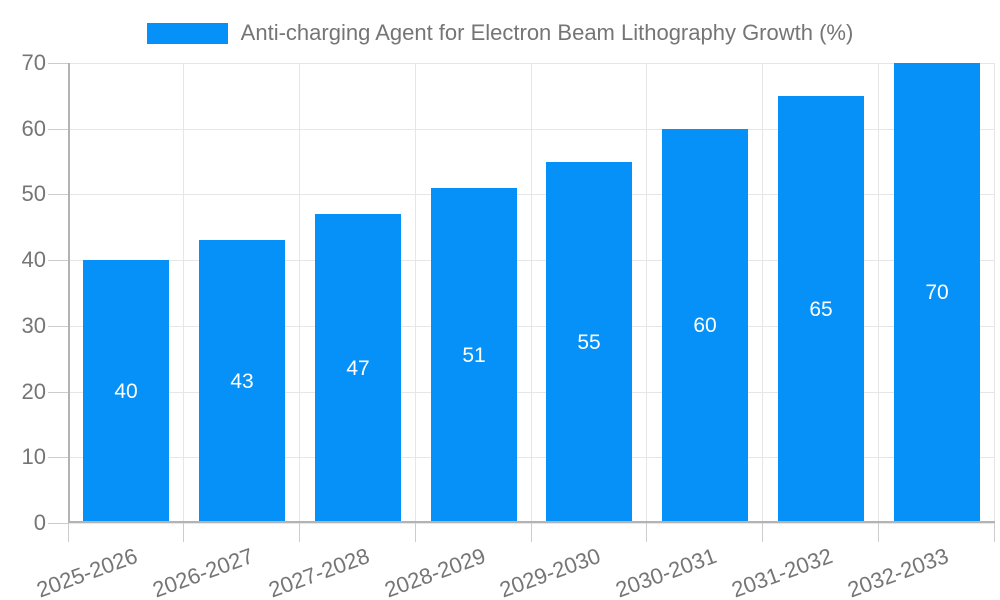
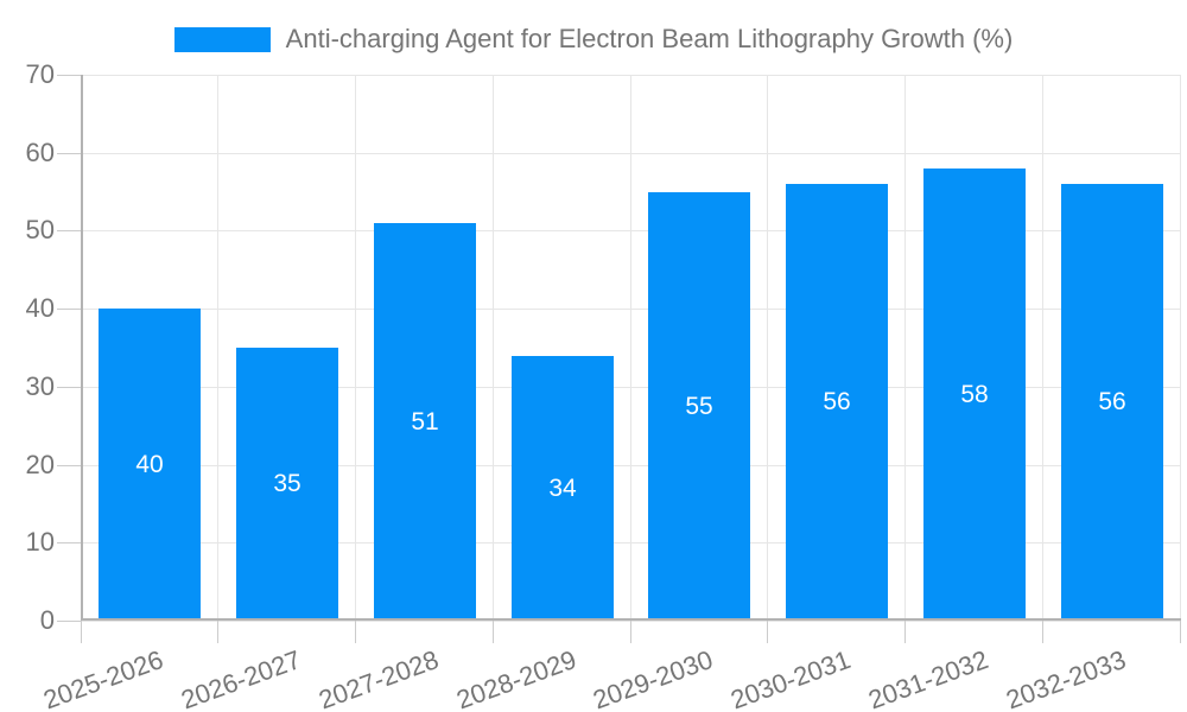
2026-2027: 43 -> 35
2027-2028: 47 -> 51
2028-2029: 51 -> 34
2030-2031: 60 -> 56
2031-2032: 65 -> 58
2032-2033: 70 -> 56
